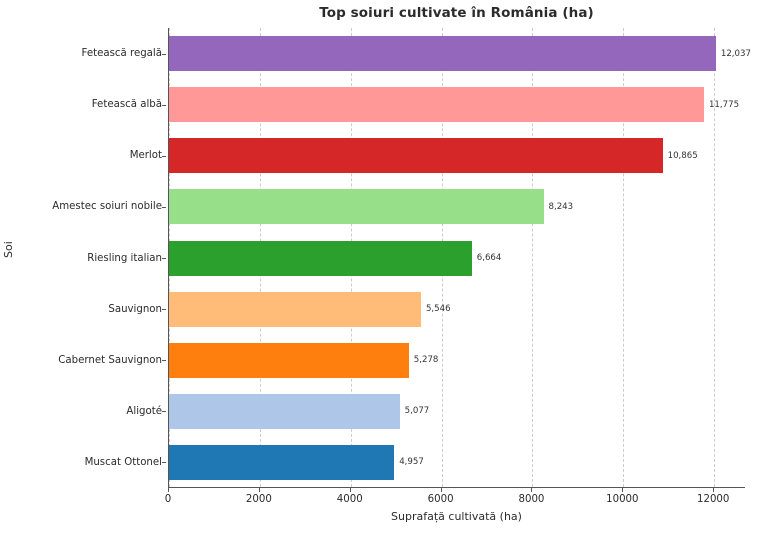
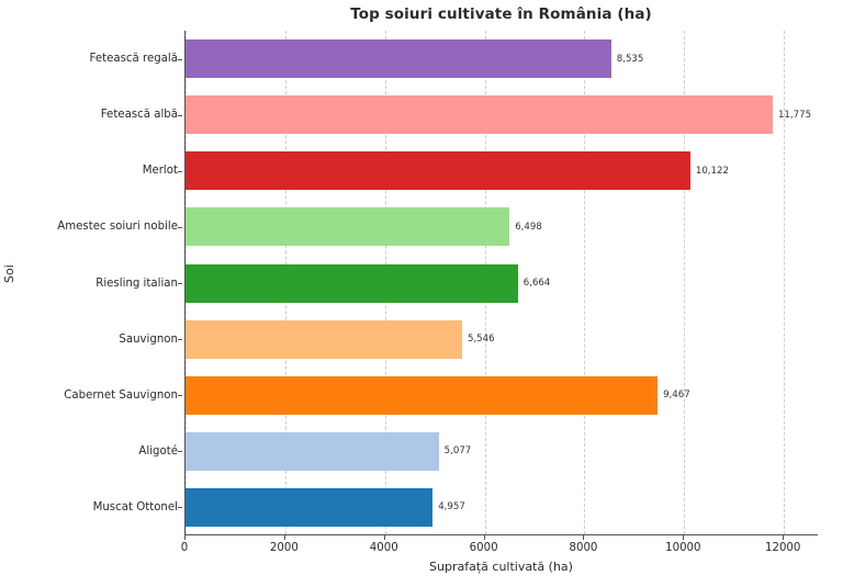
Fetească regală: 12,037 -> 8,535
Merlot: 10,865 -> 10,122
Amestec soiuri nobile: 8,243 -> 6,498
Cabernet Sauvignon: 5,278 -> 9,467
